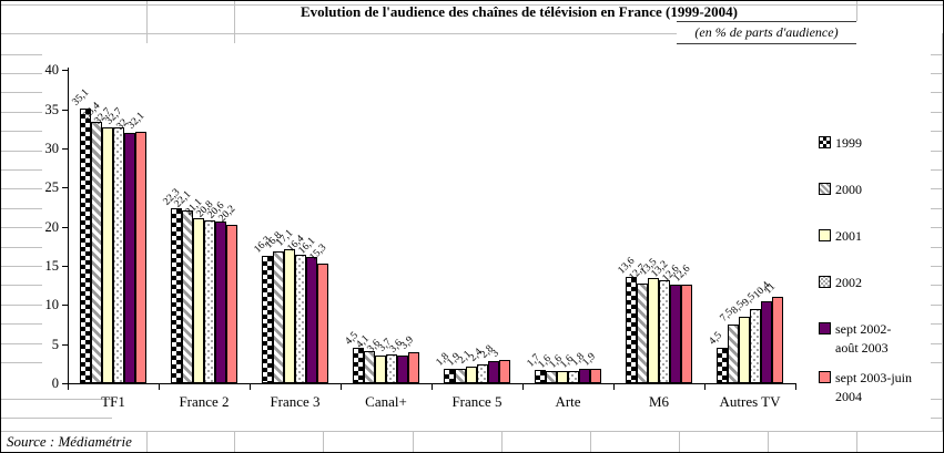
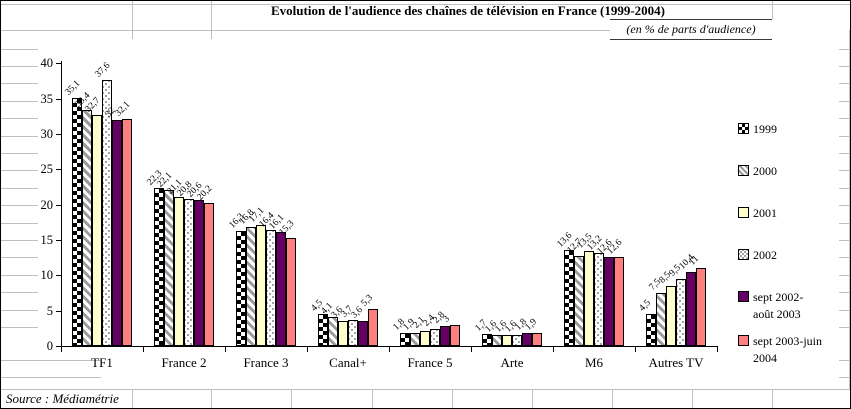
2002/TF1: 32,7 -> 37,6
sept 2003-juin 2004/Canal+: 3,9 -> 5,3
